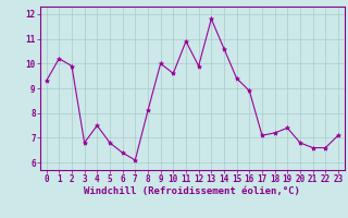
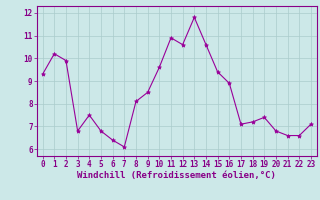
9: 10.0 -> 8.5
12: 9.9 -> 10.6
